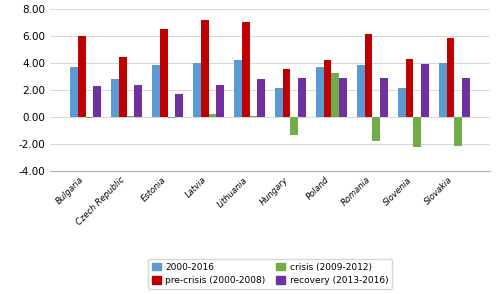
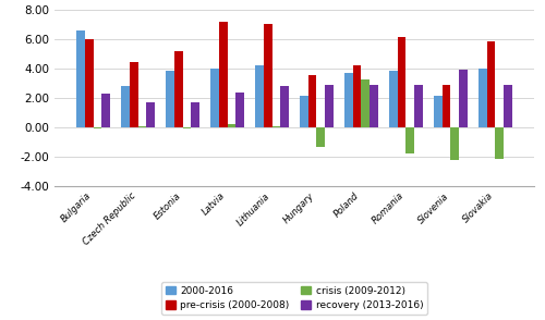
2000-2016/Bulgaria: 3.7 -> 6.6
recovery (2013-2016)/Czech Republic: 2.4 -> 1.7
pre-crisis (2000-2008)/Estonia: 6.5 -> 5.2
pre-crisis (2000-2008)/Slovenia: 4.2 -> 2.9
